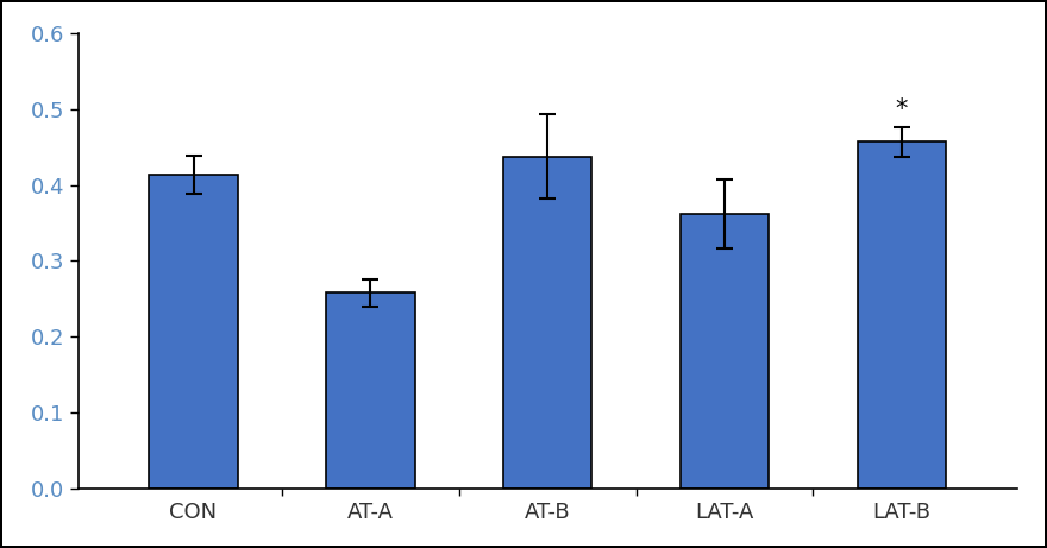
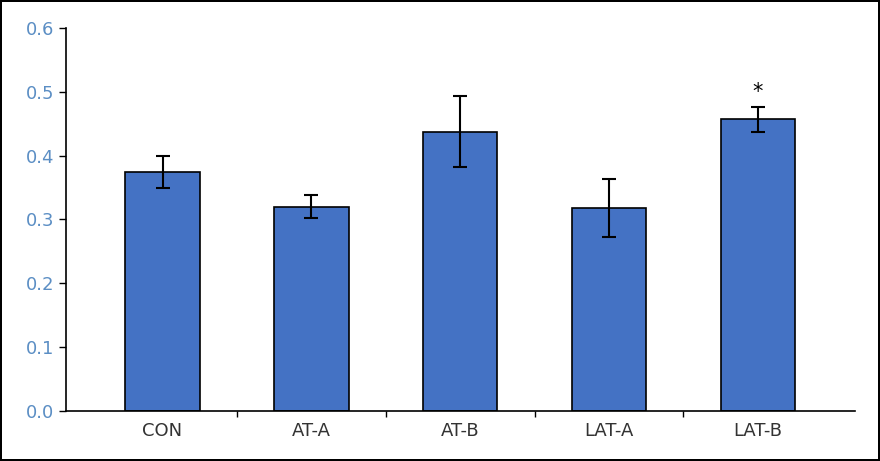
CON: 0.414 -> 0.375
AT-A: 0.258 -> 0.320
LAT-A: 0.362 -> 0.318
